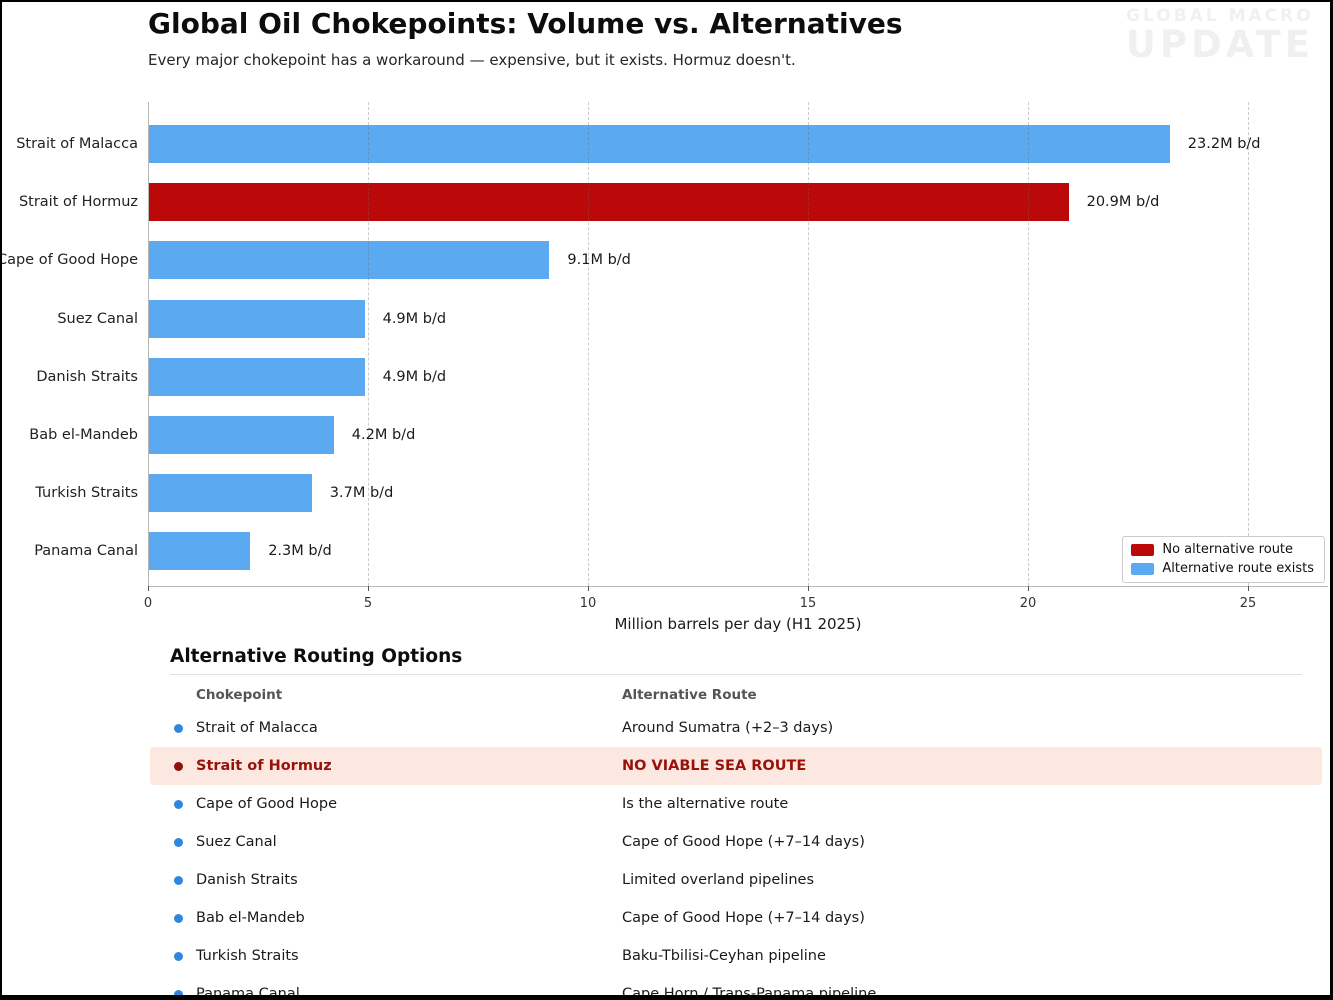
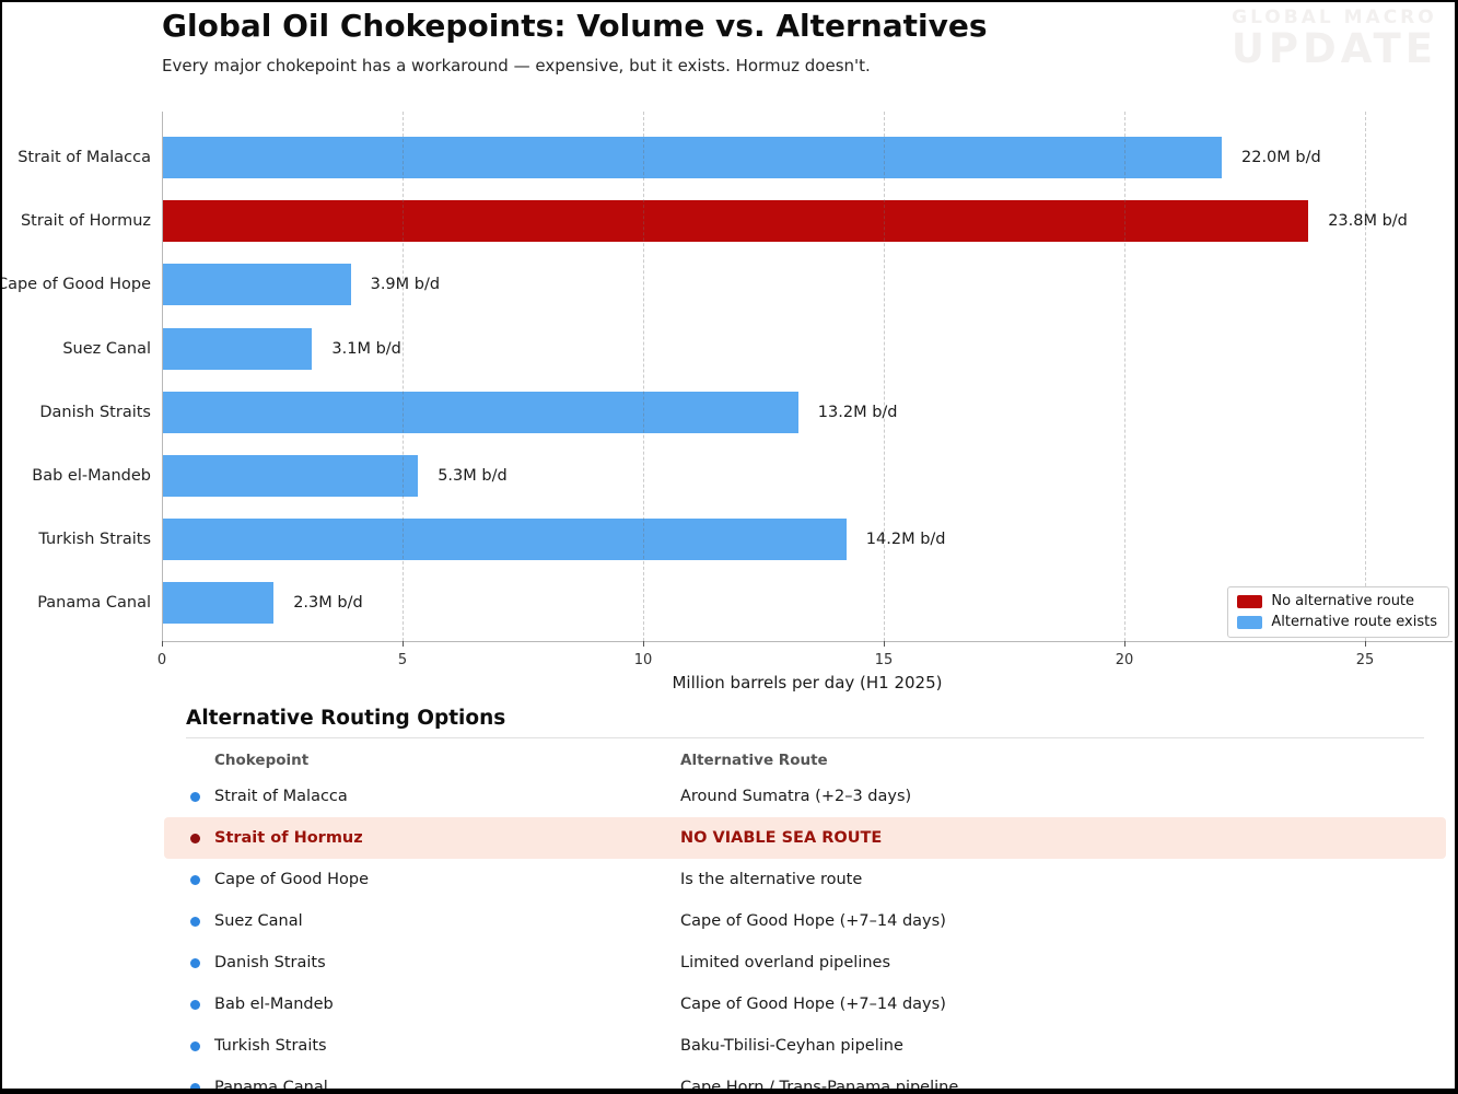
Strait of Malacca: 23.2M -> 22.0M
Strait of Hormuz: 20.9M -> 23.8M
Cape of Good Hope: 9.1M -> 3.9M
Suez Canal: 4.9M -> 3.1M
Danish Straits: 4.9M -> 13.2M
Bab el-Mandeb: 4.2M -> 5.3M
Turkish Straits: 3.7M -> 14.2M
